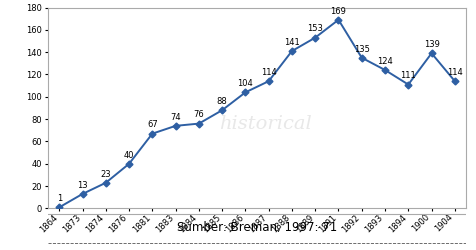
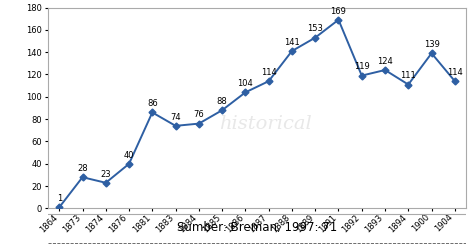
1873: 13 -> 28
1881: 67 -> 86
1892: 135 -> 119
